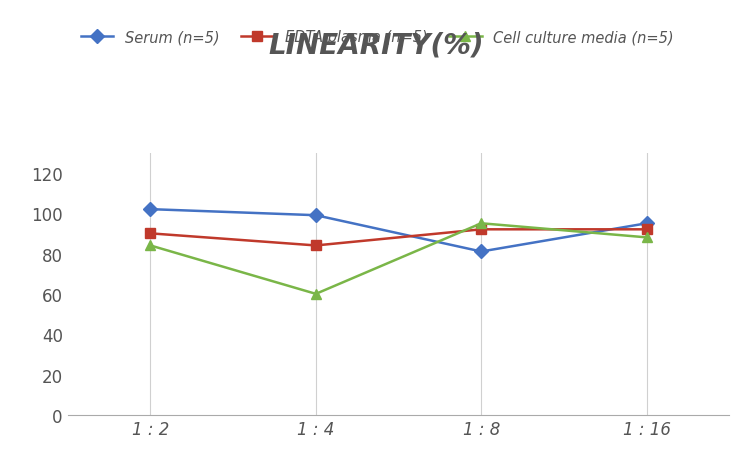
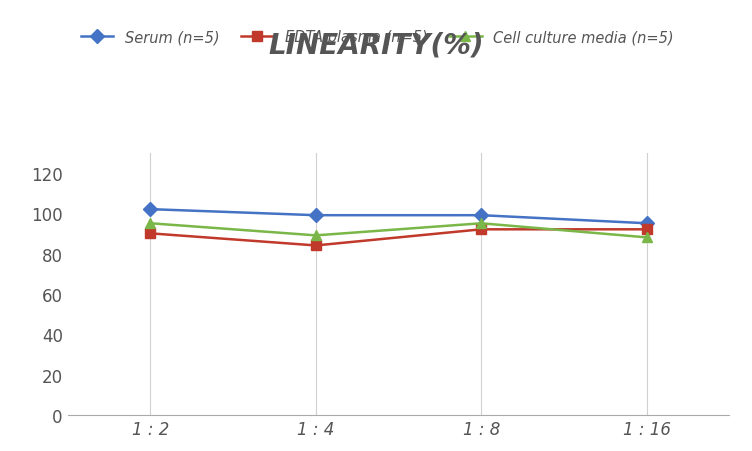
Cell culture media (n=5)/1 : 2: 84 -> 95
Cell culture media (n=5)/1 : 4: 60 -> 89
Serum (n=5)/1 : 8: 81 -> 99
